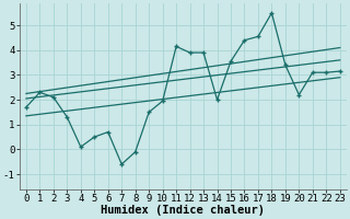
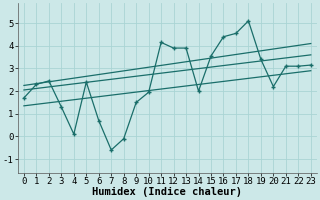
2: 2.10 -> 2.45
5: 0.50 -> 2.40
18: 5.50 -> 5.10
